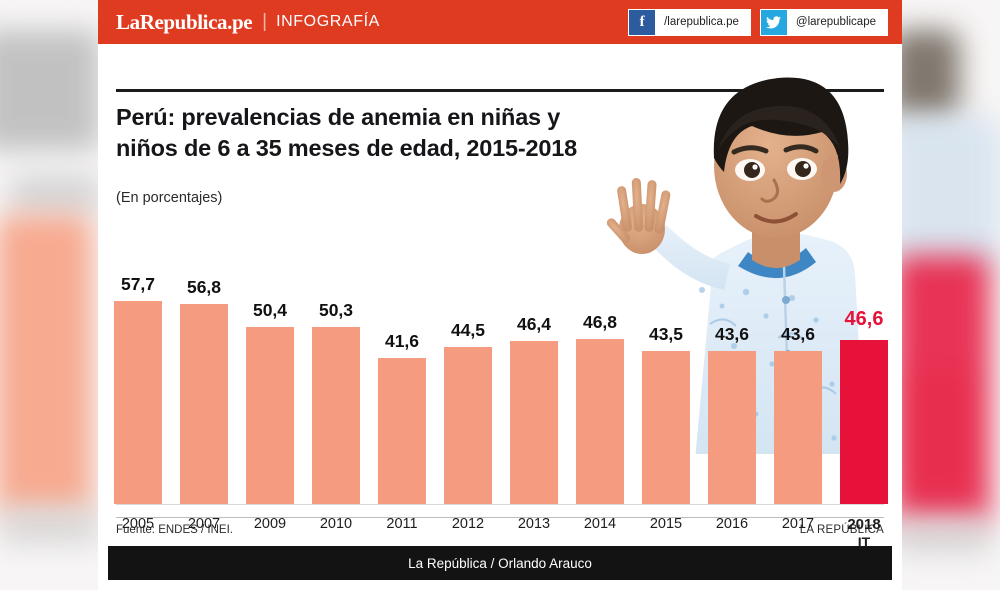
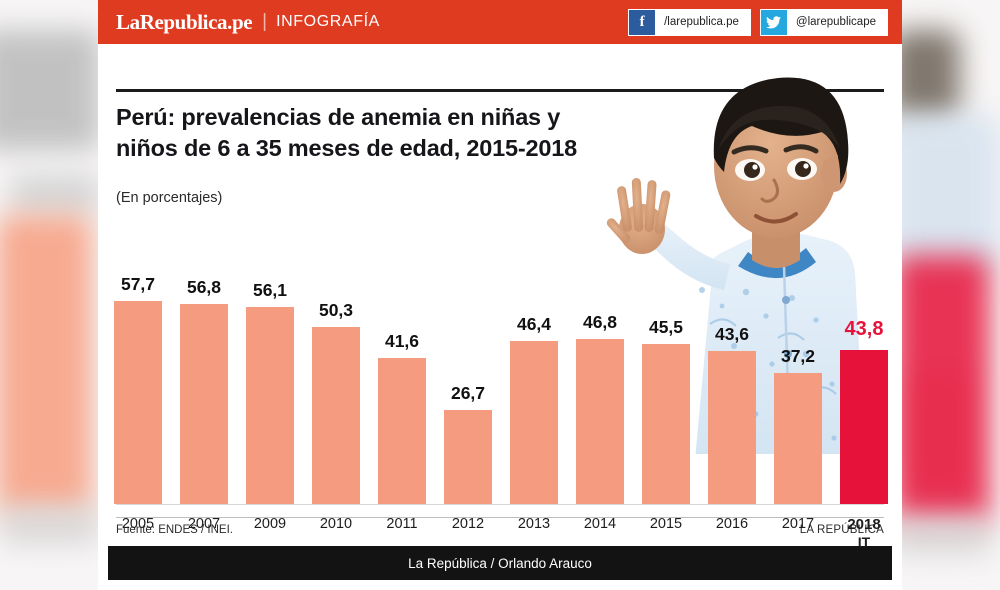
2009: 50,4 -> 56,1
2012: 44,5 -> 26,7
2015: 43,5 -> 45,5
2017: 43,6 -> 37,2
2018: 46,6 -> 43,8
